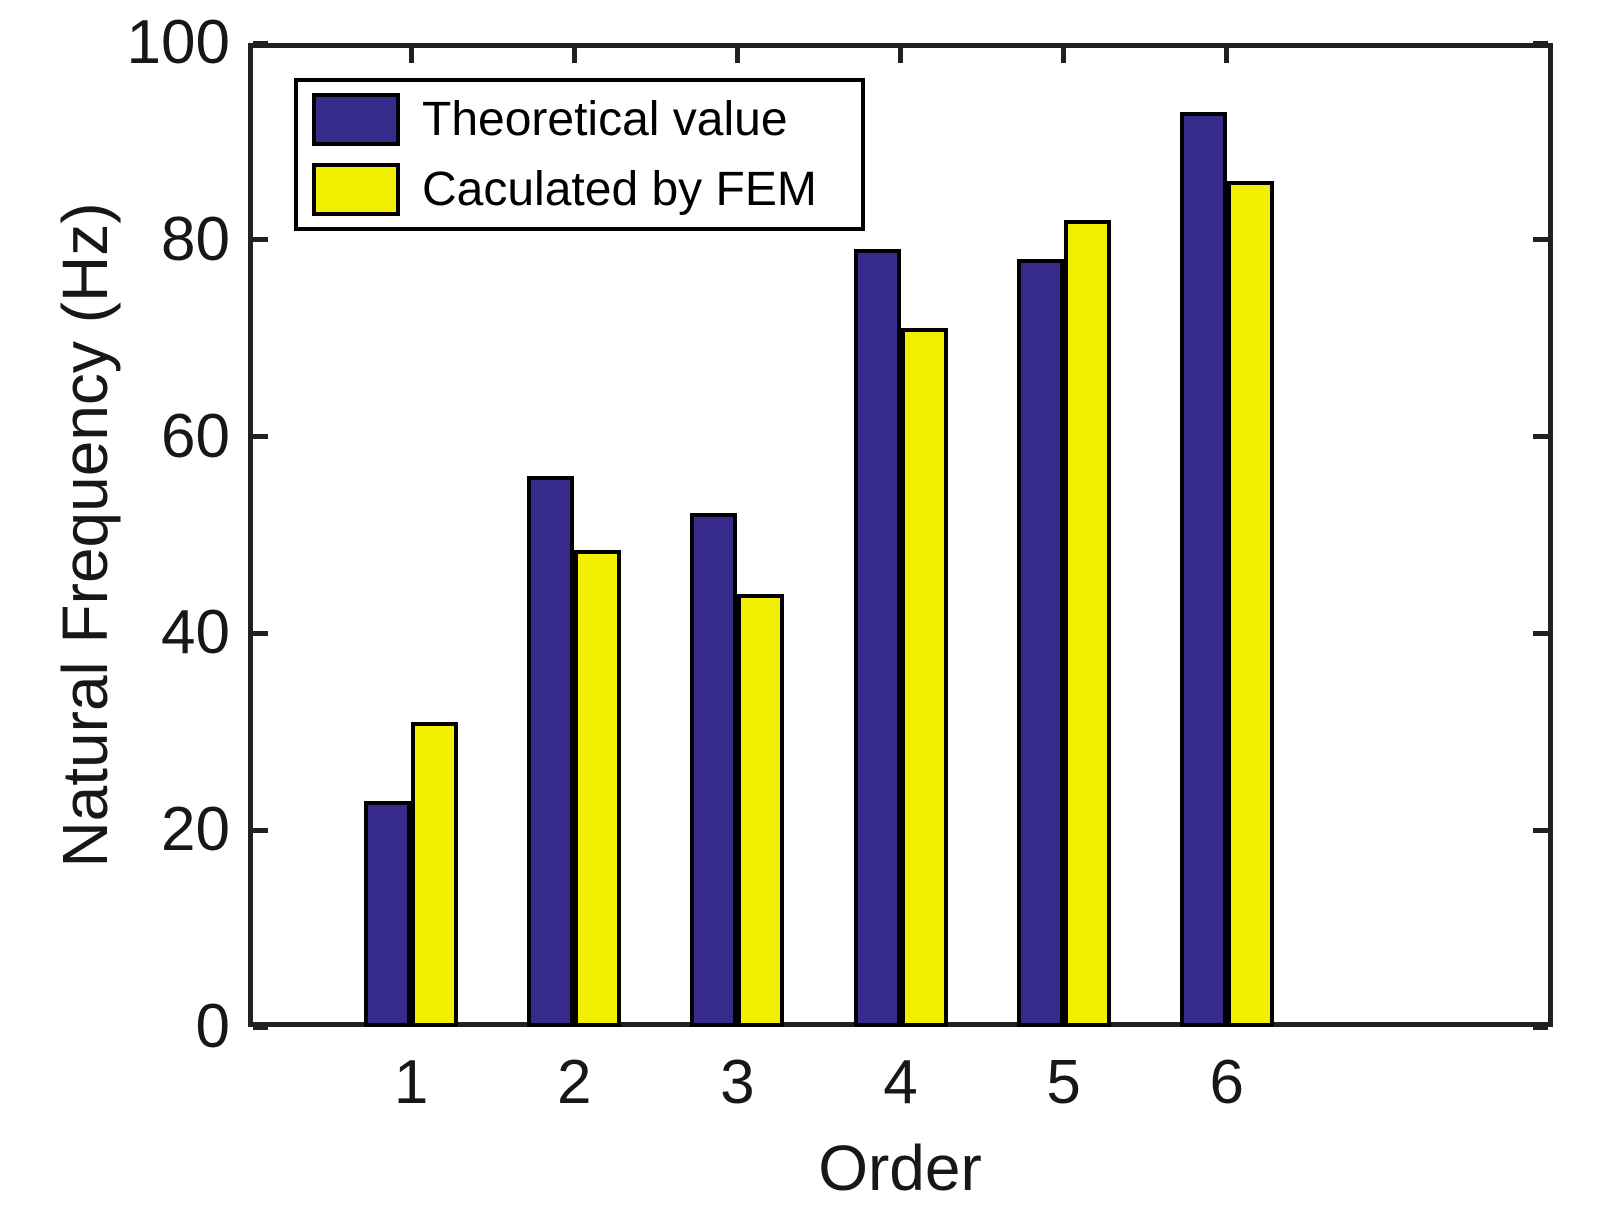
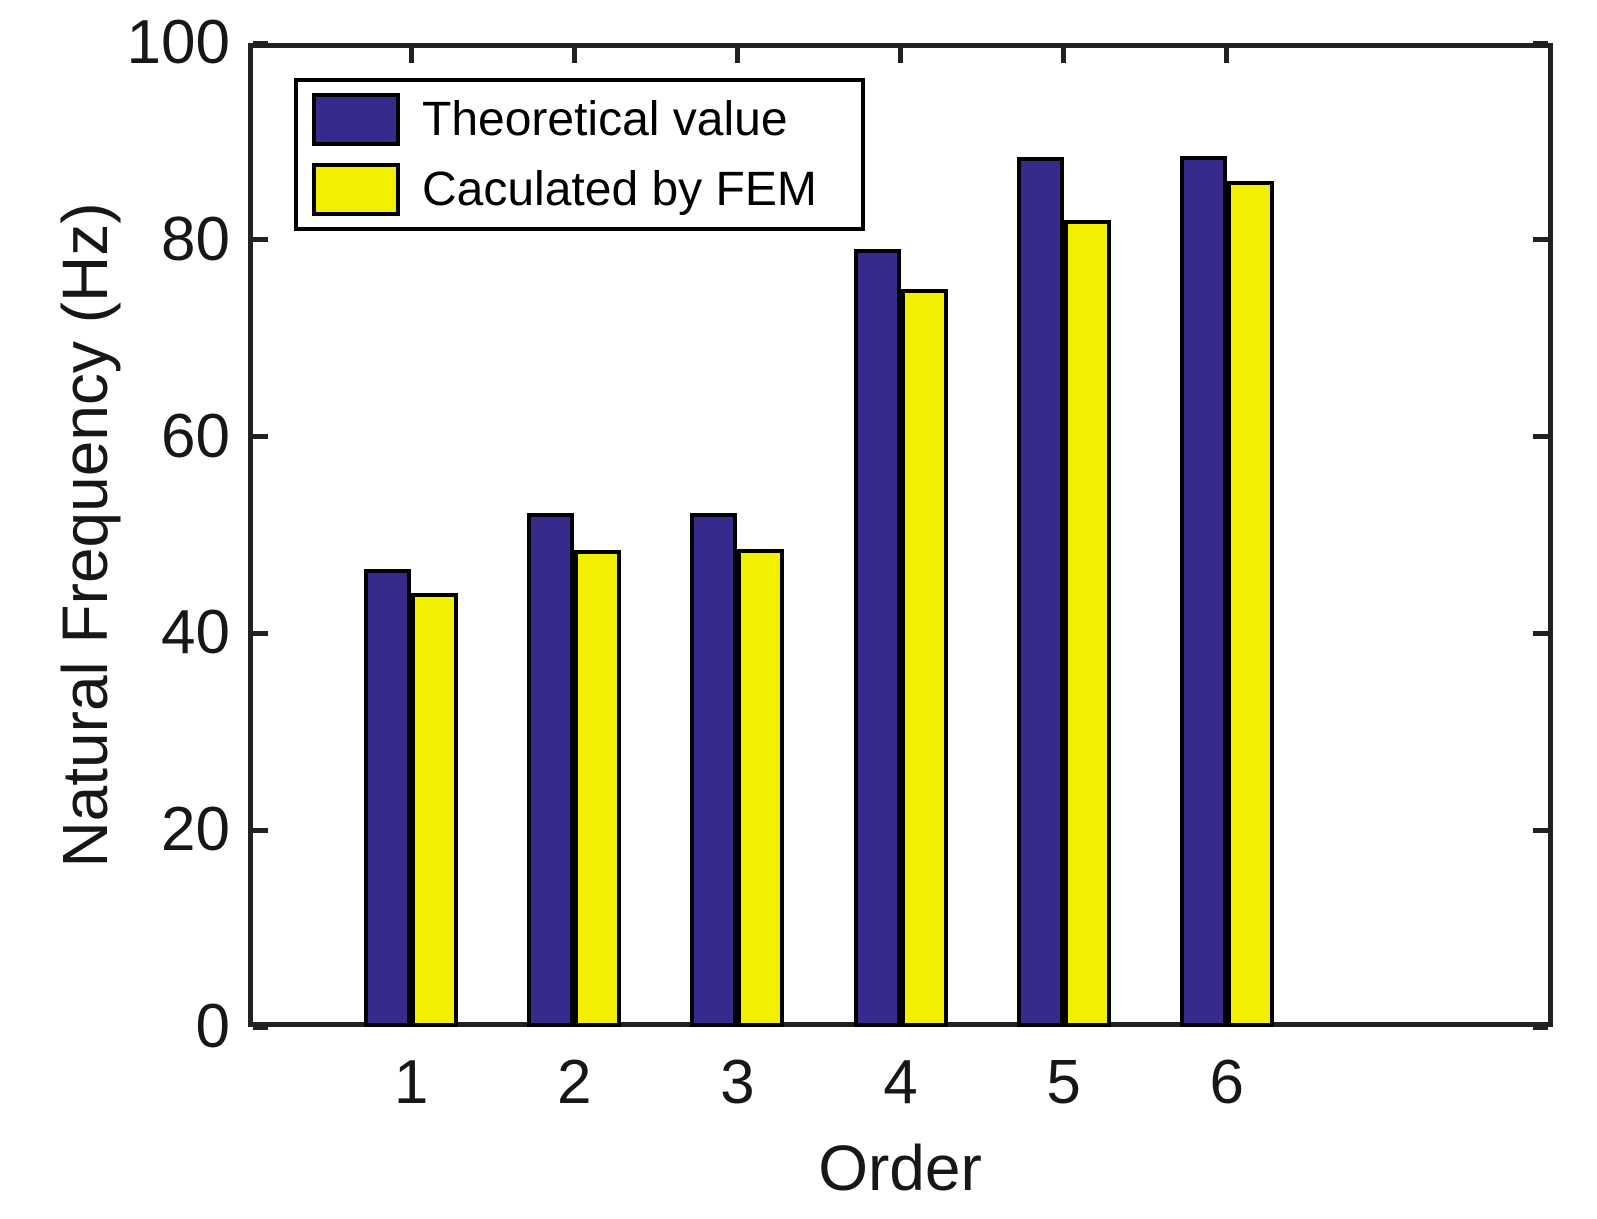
Theoretical value/1: 23 -> 46
Caculated by FEM/1: 31 -> 44
Theoretical value/2: 56 -> 52
Caculated by FEM/3: 44 -> 49
Caculated by FEM/4: 71 -> 75
Theoretical value/5: 78 -> 88
Theoretical value/6: 93 -> 88
